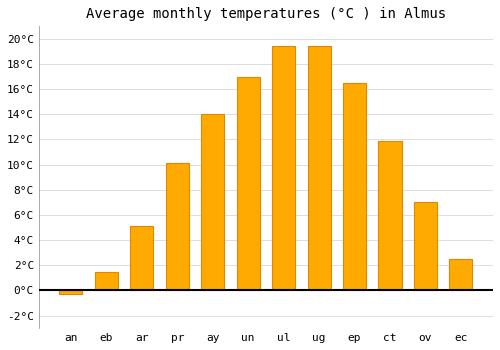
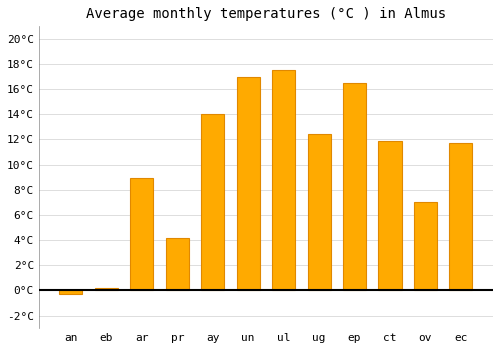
eb: 1.5°C -> 0.2°C
ar: 5.1°C -> 8.9°C
pr: 10.1°C -> 4.2°C
ul: 19.4°C -> 17.5°C
ug: 19.4°C -> 12.4°C
ec: 2.5°C -> 11.7°C
